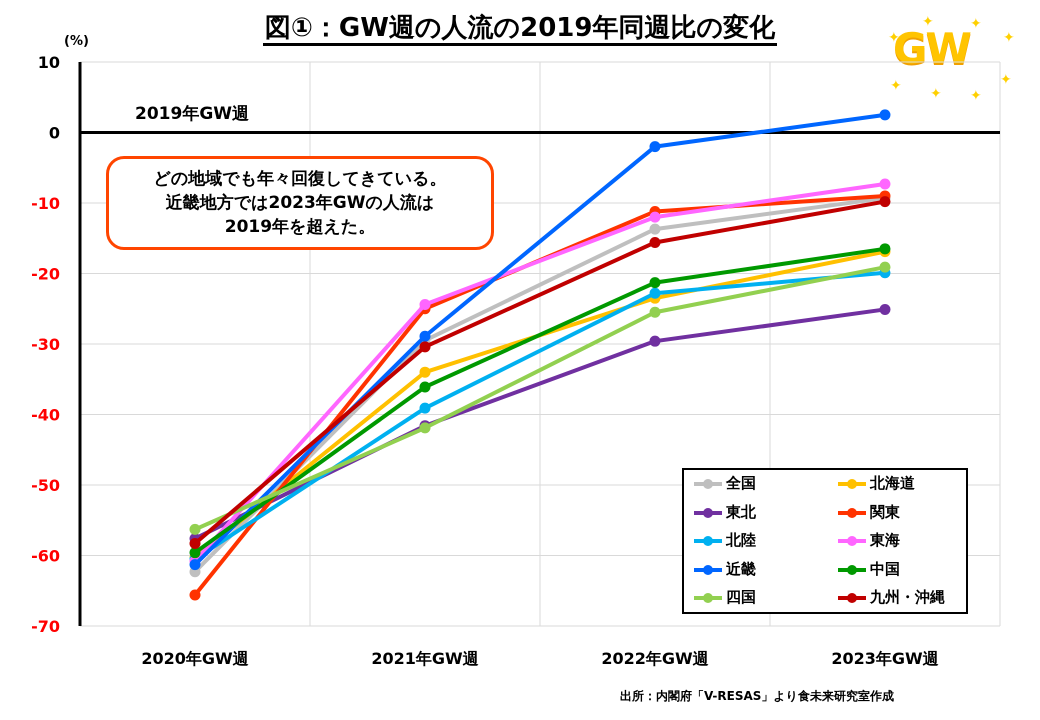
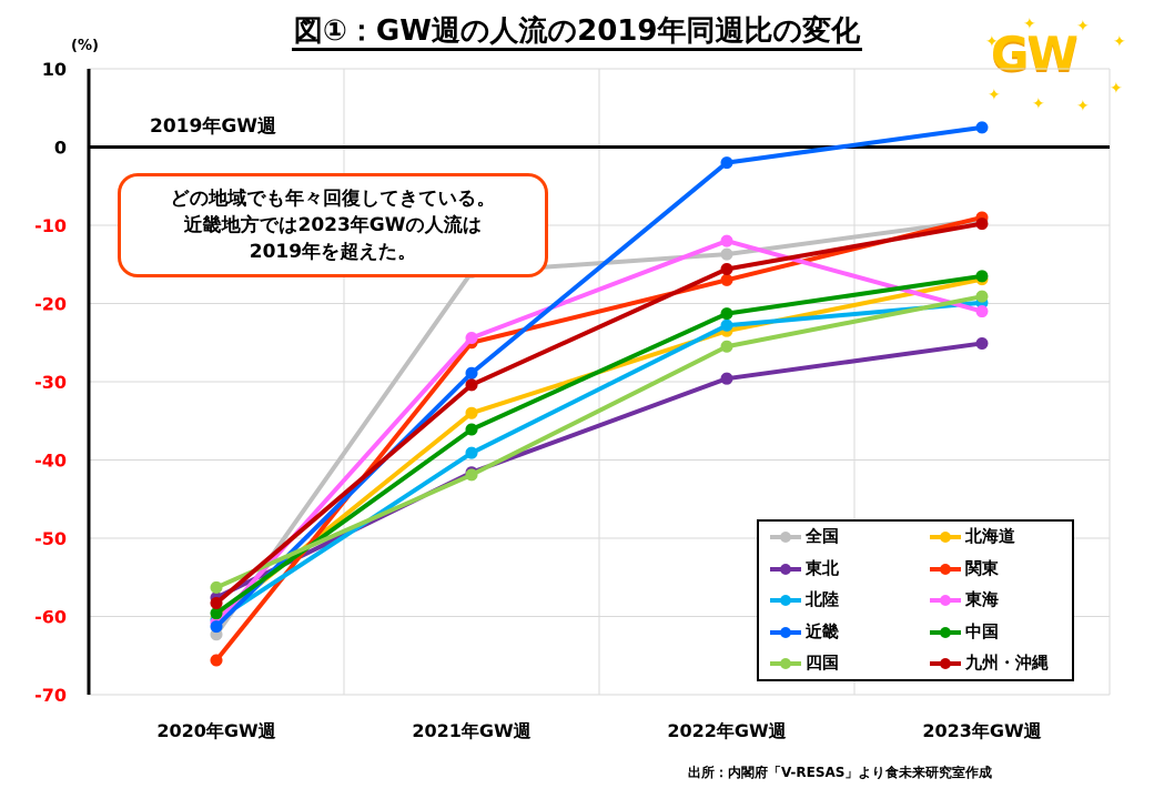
全国/2021年GW週: -30 -> -16
関東/2022年GW週: -11 -> -17
東海/2023年GW週: -7 -> -21
